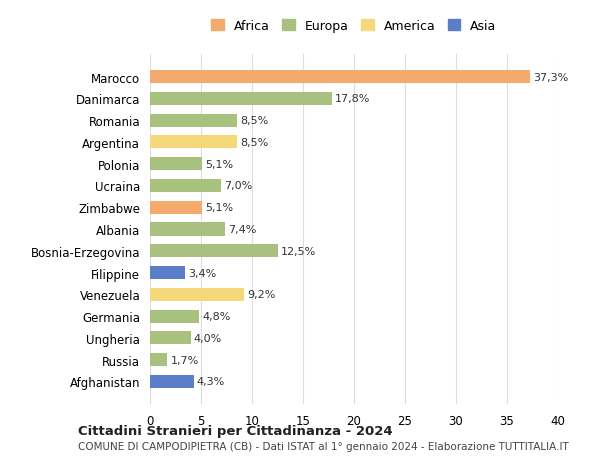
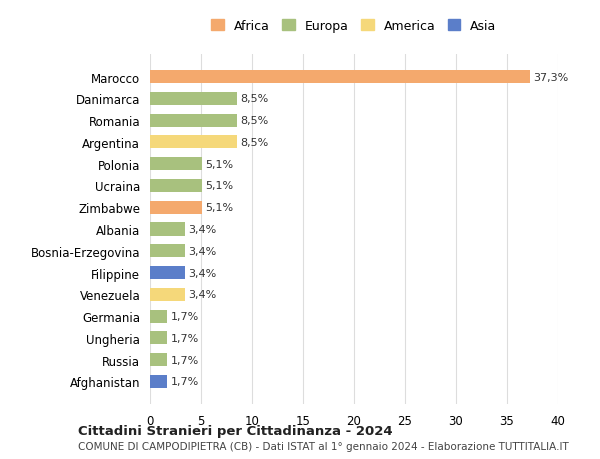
Danimarca: 17,8% -> 8,5%
Ucraina: 7,0% -> 5,1%
Albania: 7,4% -> 3,4%
Bosnia-Erzegovina: 12,5% -> 3,4%
Venezuela: 9,2% -> 3,4%
Germania: 4,8% -> 1,7%
Ungheria: 4,0% -> 1,7%
Afghanistan: 4,3% -> 1,7%
